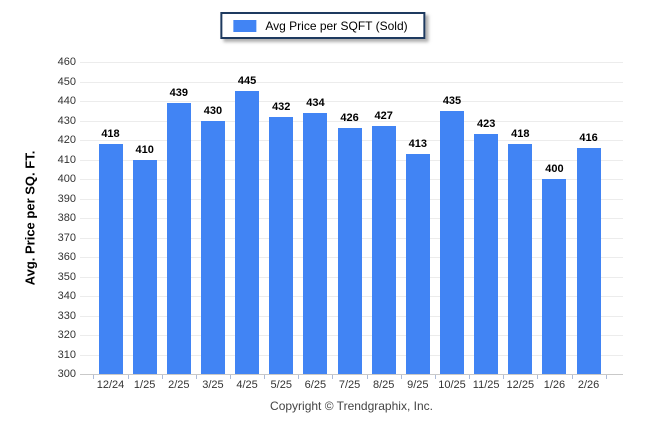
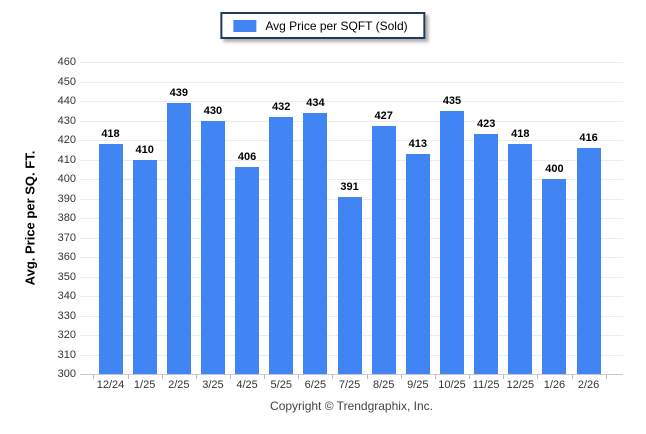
4/25: 445 -> 406
7/25: 426 -> 391
